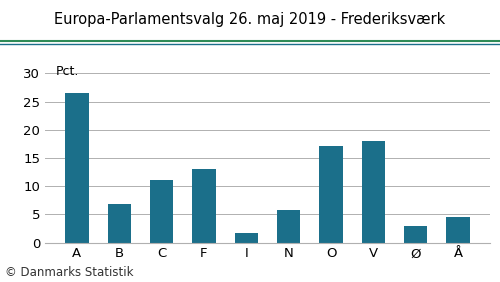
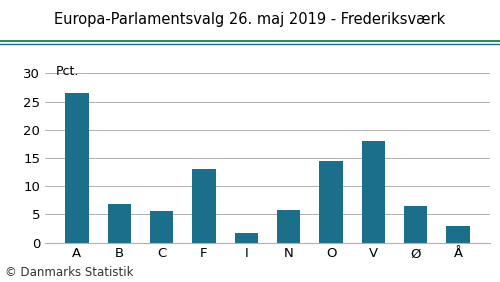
C: 11.0 -> 5.5
O: 17.2 -> 14.5
Ø: 3.0 -> 6.4
Å: 4.6 -> 2.9
